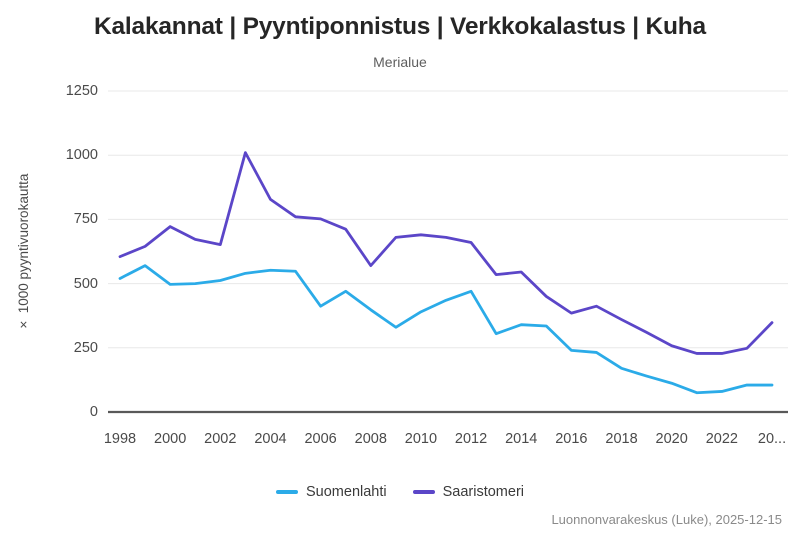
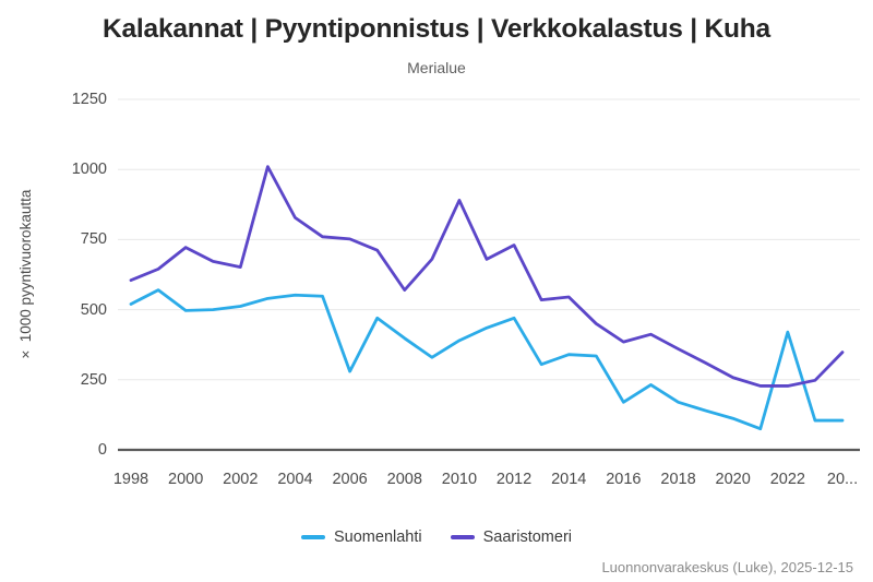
Suomenlahti/2006: 410 -> 280
Saaristomeri/2010: 690 -> 890
Saaristomeri/2012: 660 -> 730
Suomenlahti/2016: 240 -> 170
Suomenlahti/2022: 80 -> 420
